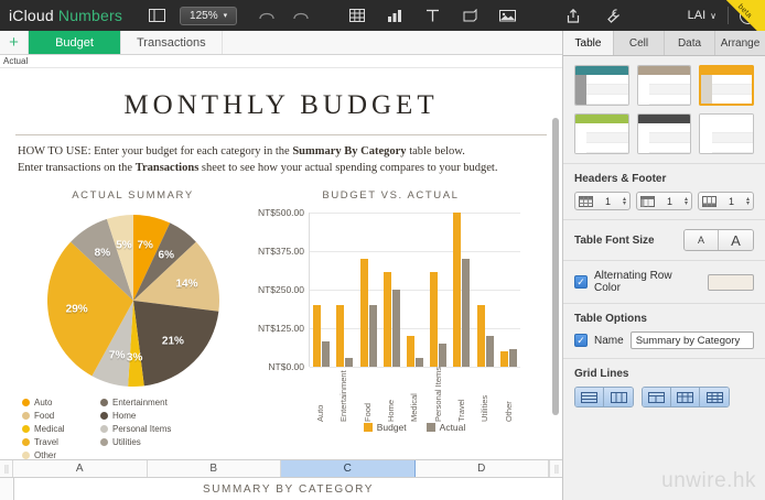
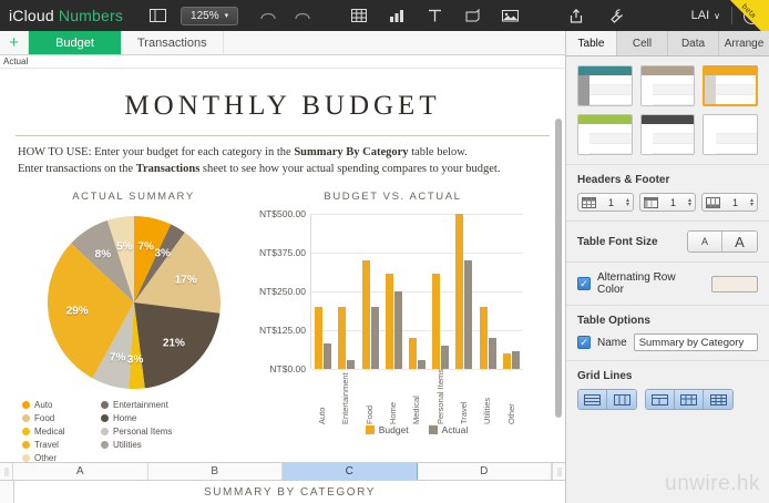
ACTUAL SUMMARY/Entertainment: 6% -> 3%
ACTUAL SUMMARY/Food: 14% -> 17%
